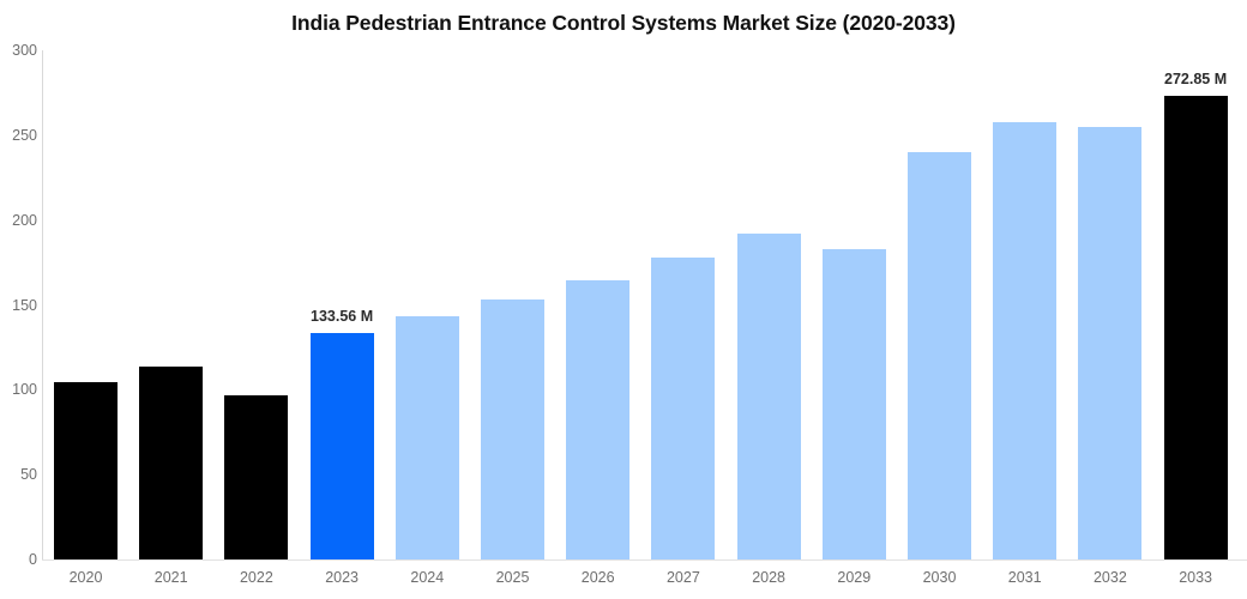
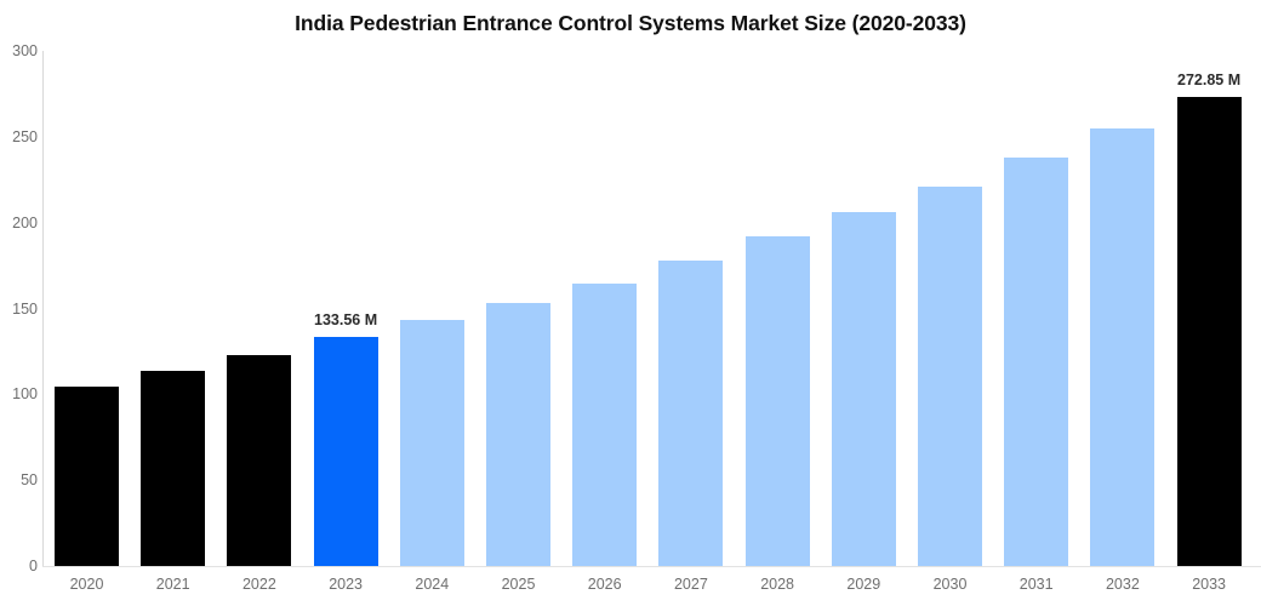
2022: 97 -> 123
2029: 183 -> 206
2030: 240 -> 221
2031: 258 -> 238
